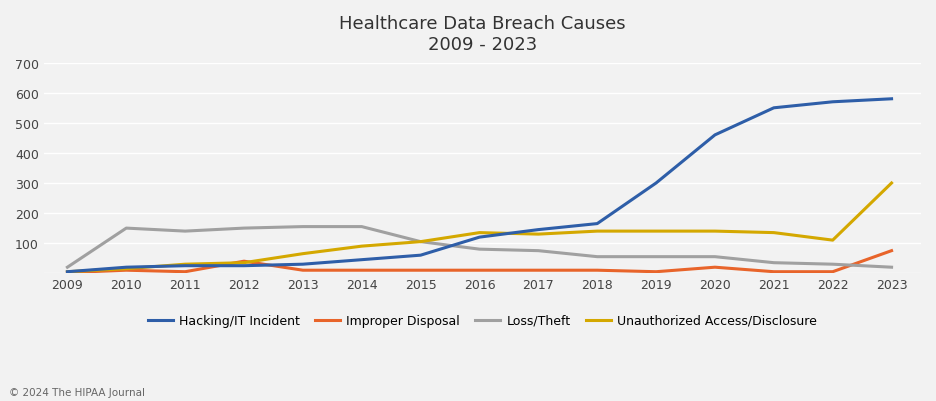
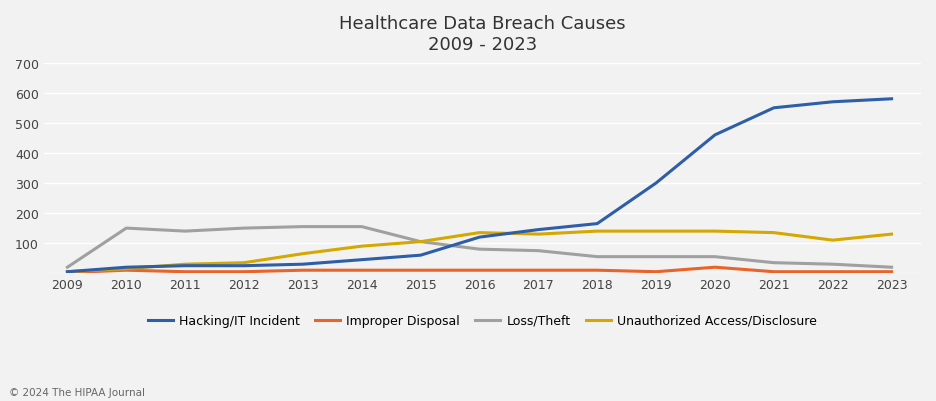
Improper Disposal/2012: 40 -> 5
Improper Disposal/2023: 75 -> 5
Unauthorized Access/Disclosure/2023: 300 -> 130
